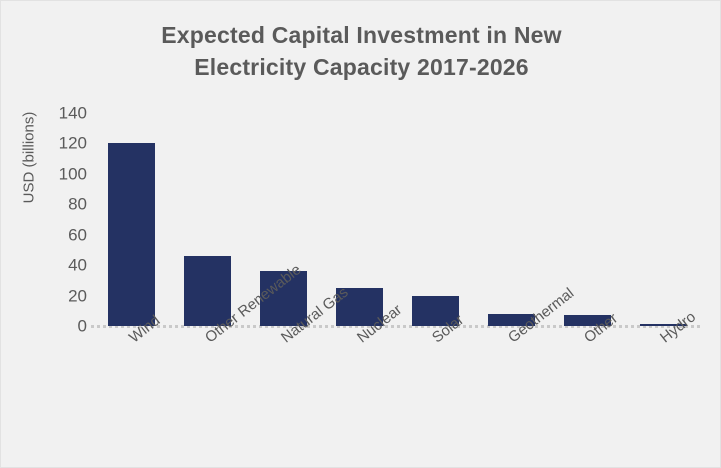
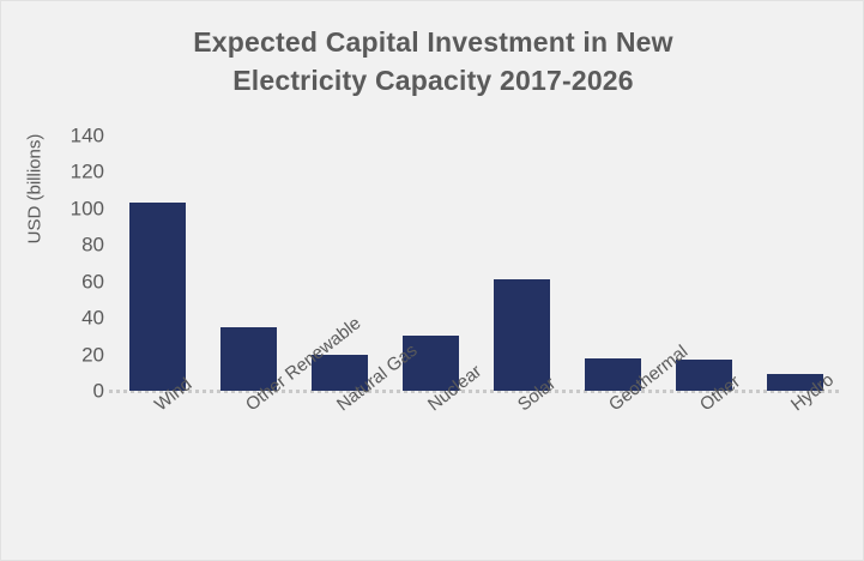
Wind: 120 -> 103
Other Renewable: 46 -> 35
Natural Gas: 36 -> 20
Nuclear: 25 -> 30
Solar: 20 -> 61
Geothermal: 8 -> 18
Other: 7 -> 17
Hydro: 1 -> 9
